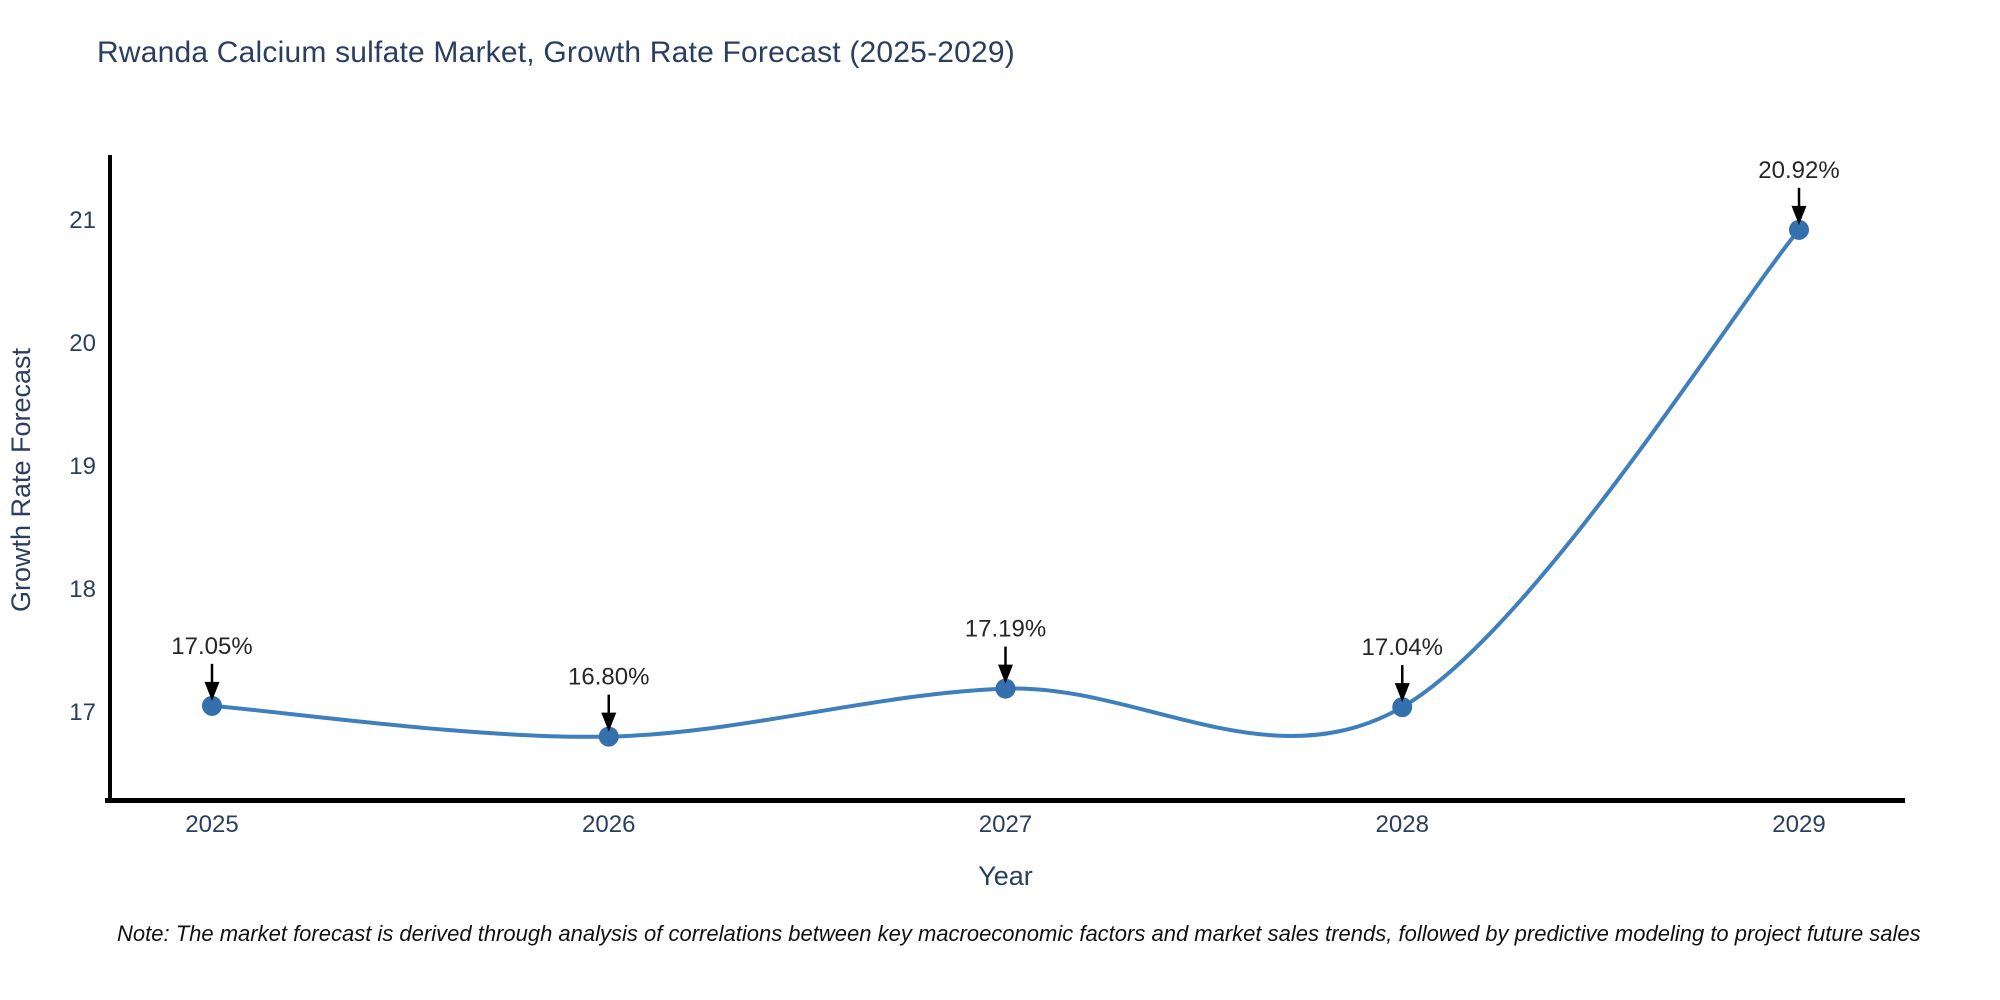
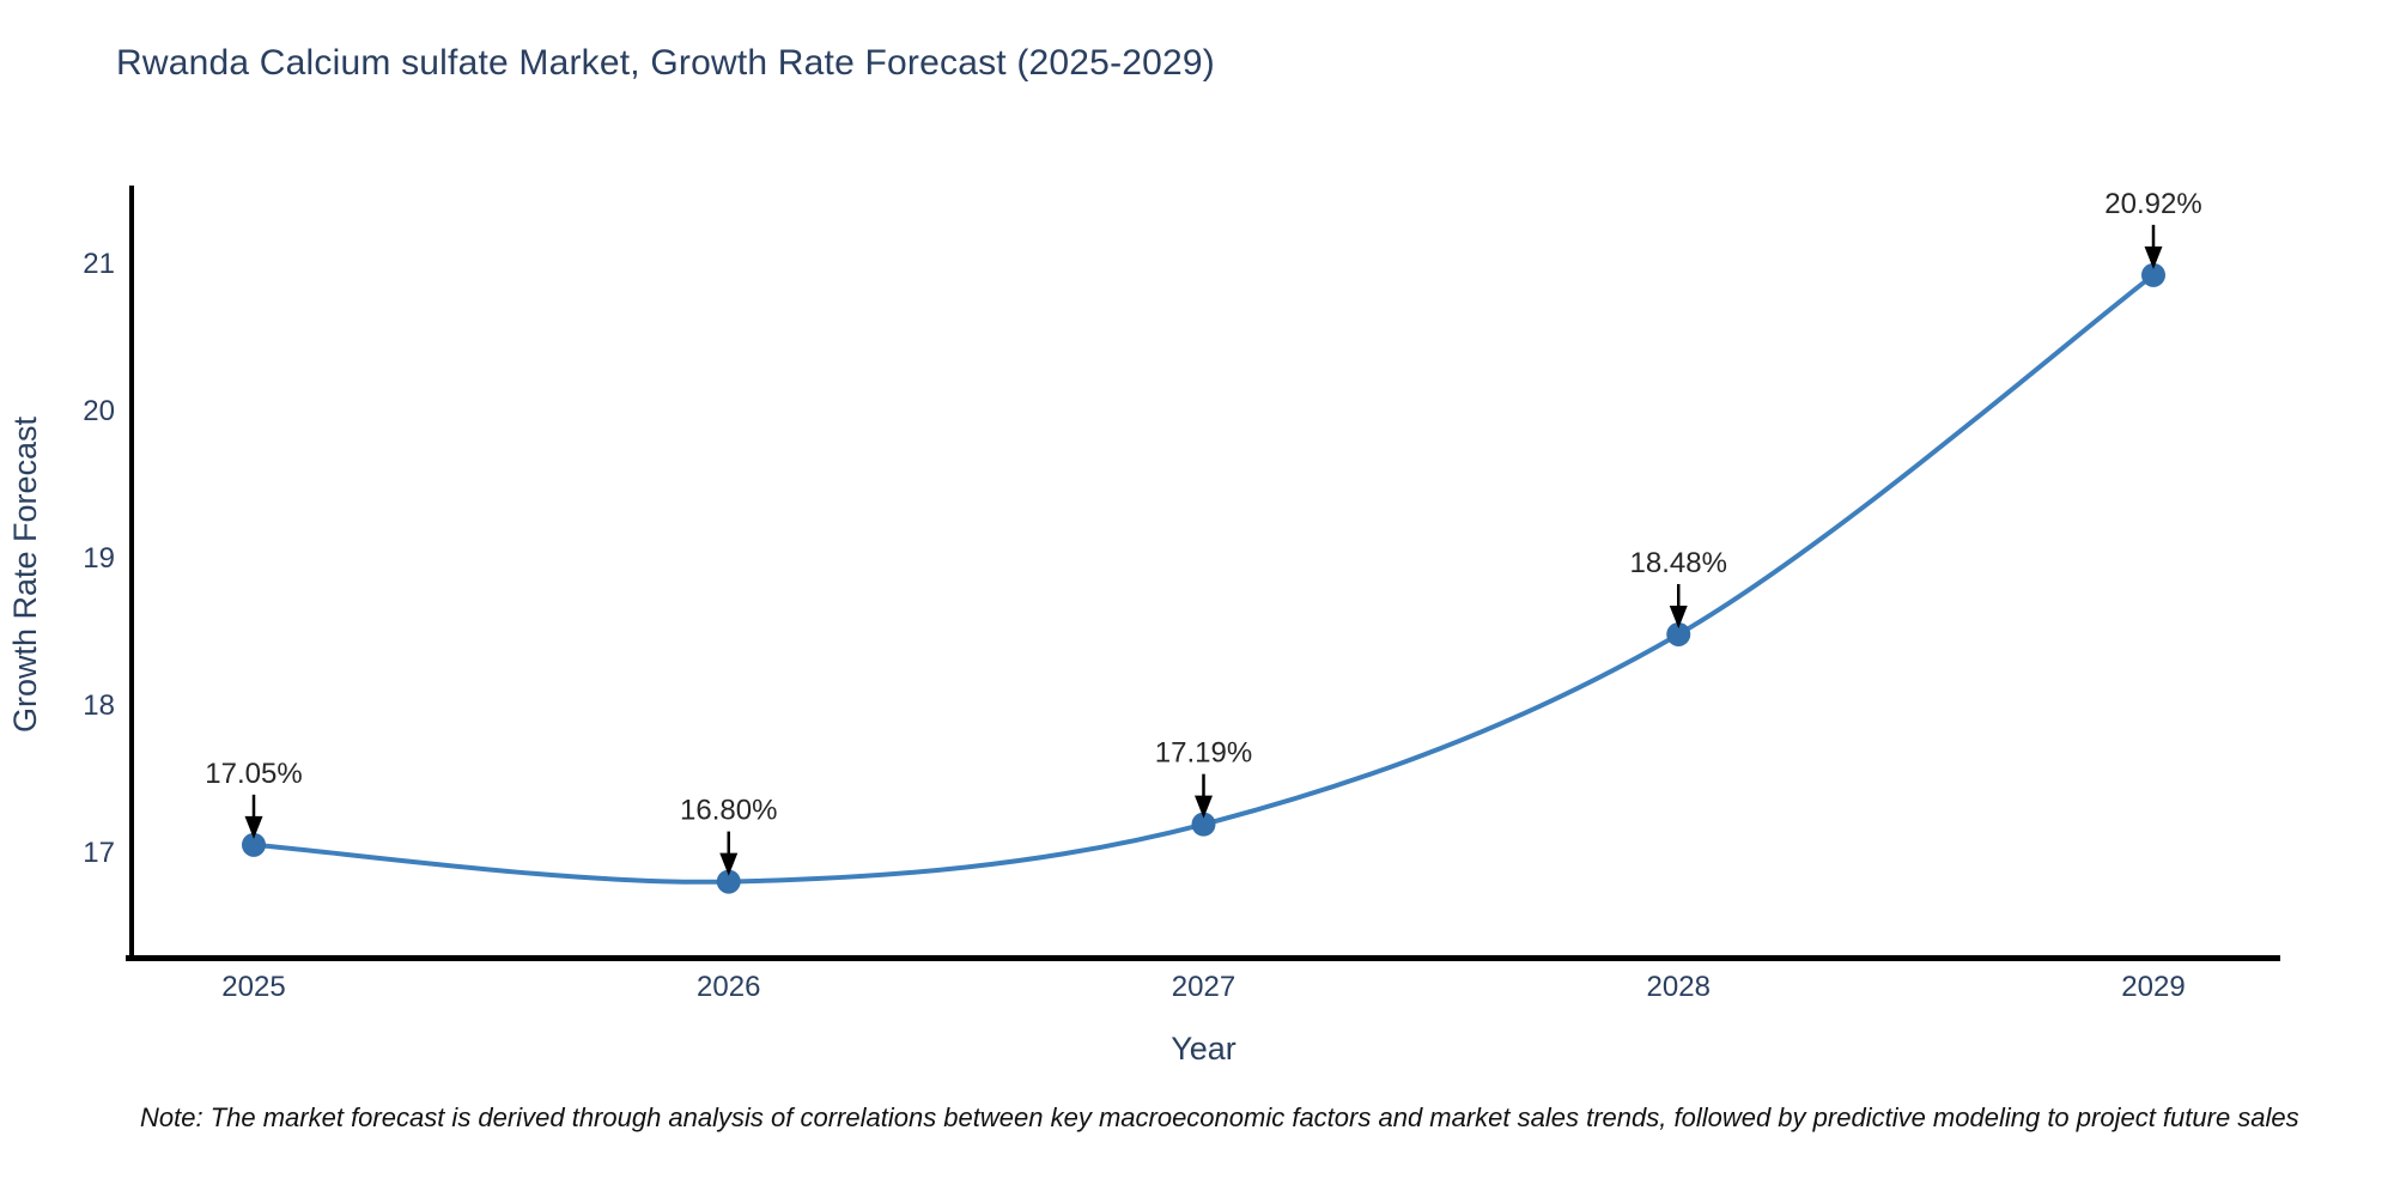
2028: 17.04% -> 18.48%
